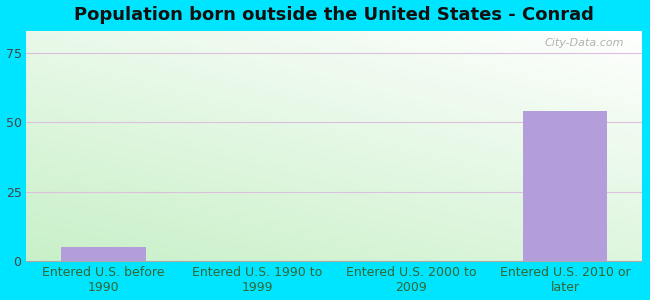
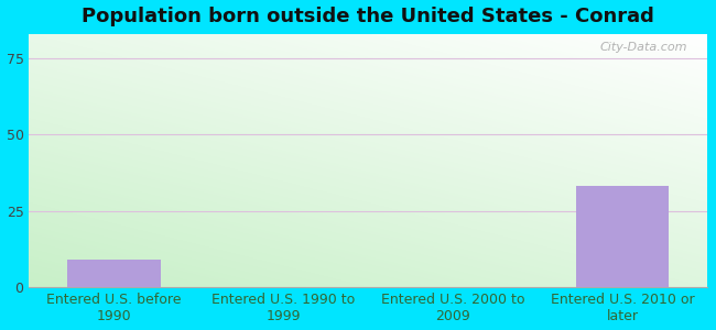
Entered U.S. before 1990: 5 -> 9
Entered U.S. 2010 or later: 54 -> 33
